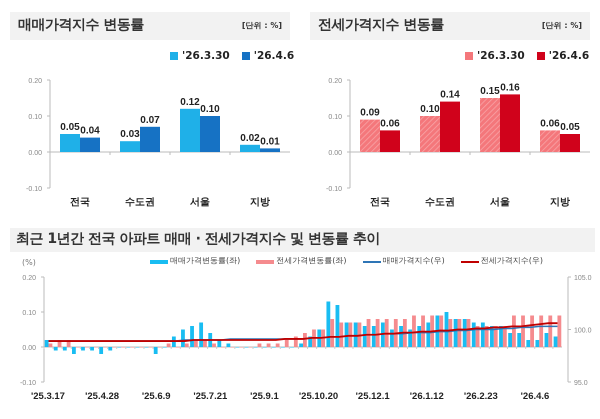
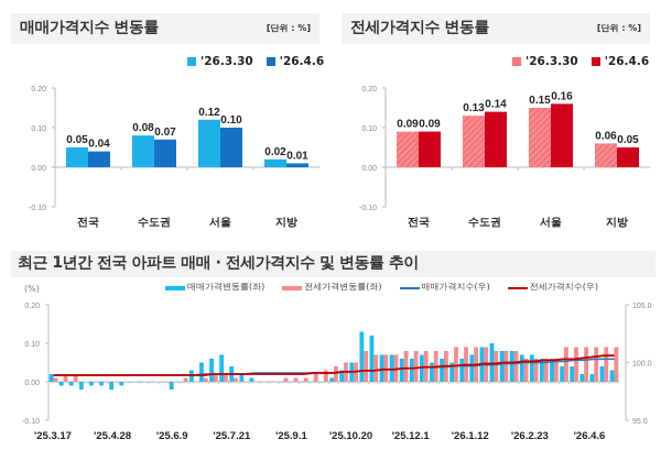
매매가격지수 변동률/'26.3.30/수도권: 0.03 -> 0.08
전세가격지수 변동률/'26.4.6/전국: 0.06 -> 0.09
전세가격지수 변동률/'26.3.30/수도권: 0.10 -> 0.13
